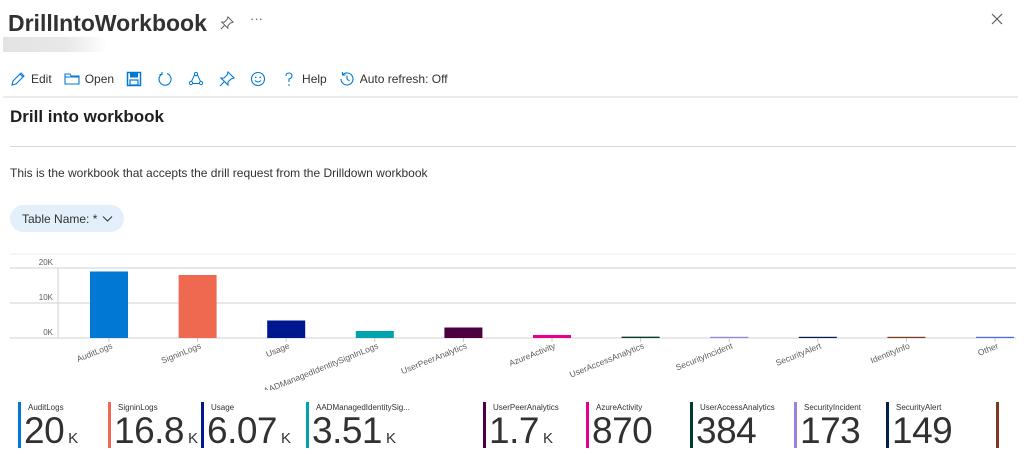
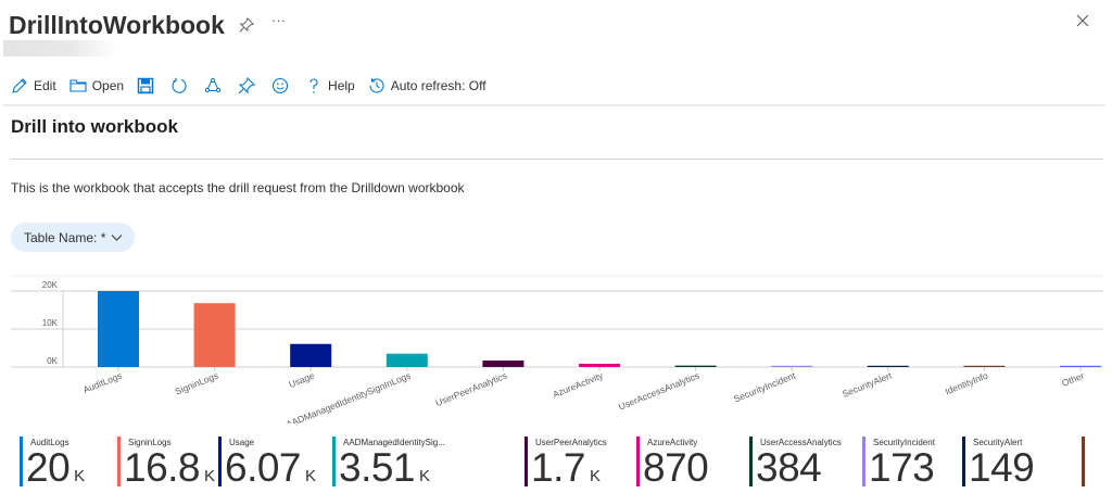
AuditLogs: 19K -> 20K
SigninLogs: 18K -> 17K
Usage: 5K -> 6K
AADManagedIdentitySignInLogs: 2K -> 4K
UserPeerAnalytics: 3K -> 2K
